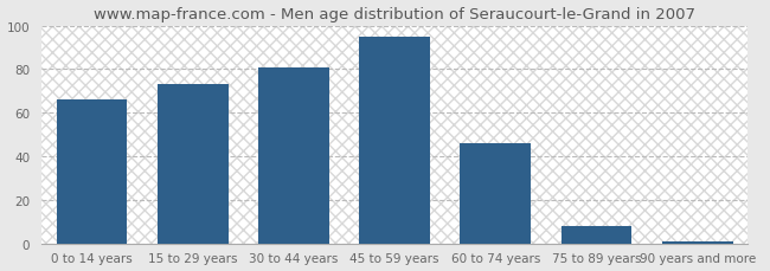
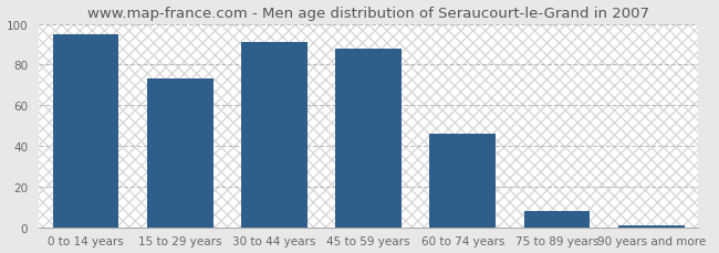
0 to 14 years: 66 -> 95
30 to 44 years: 81 -> 91
45 to 59 years: 95 -> 88
